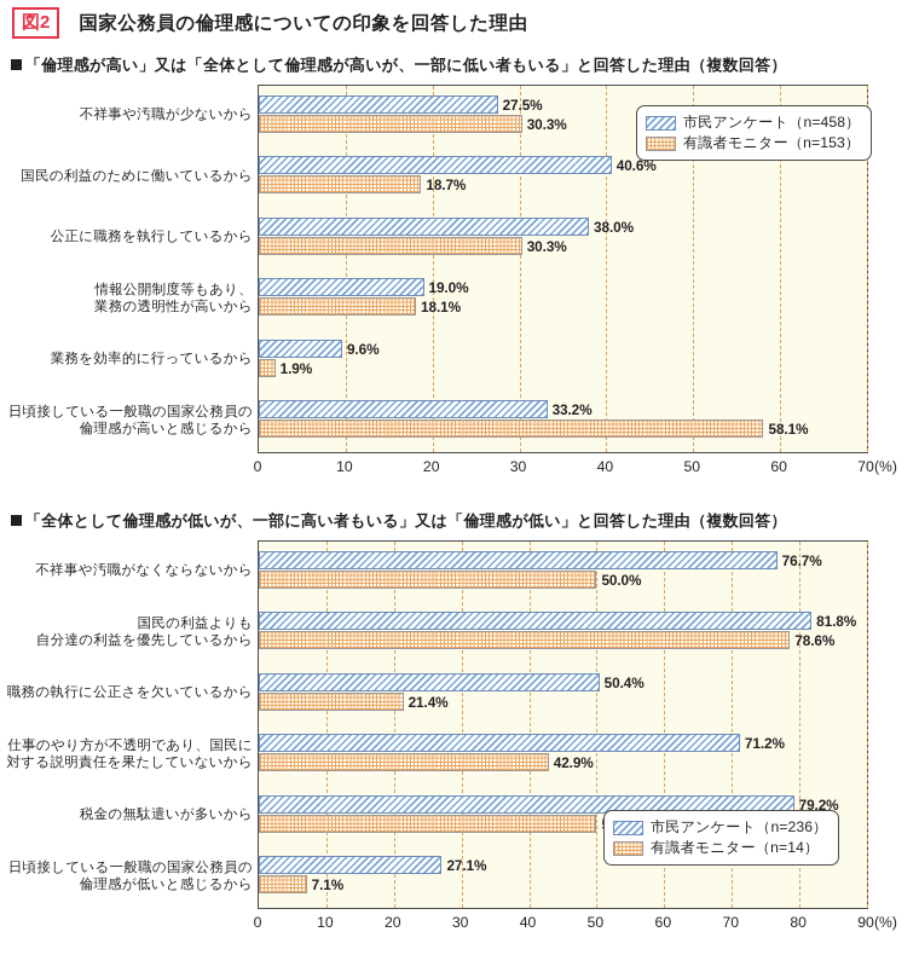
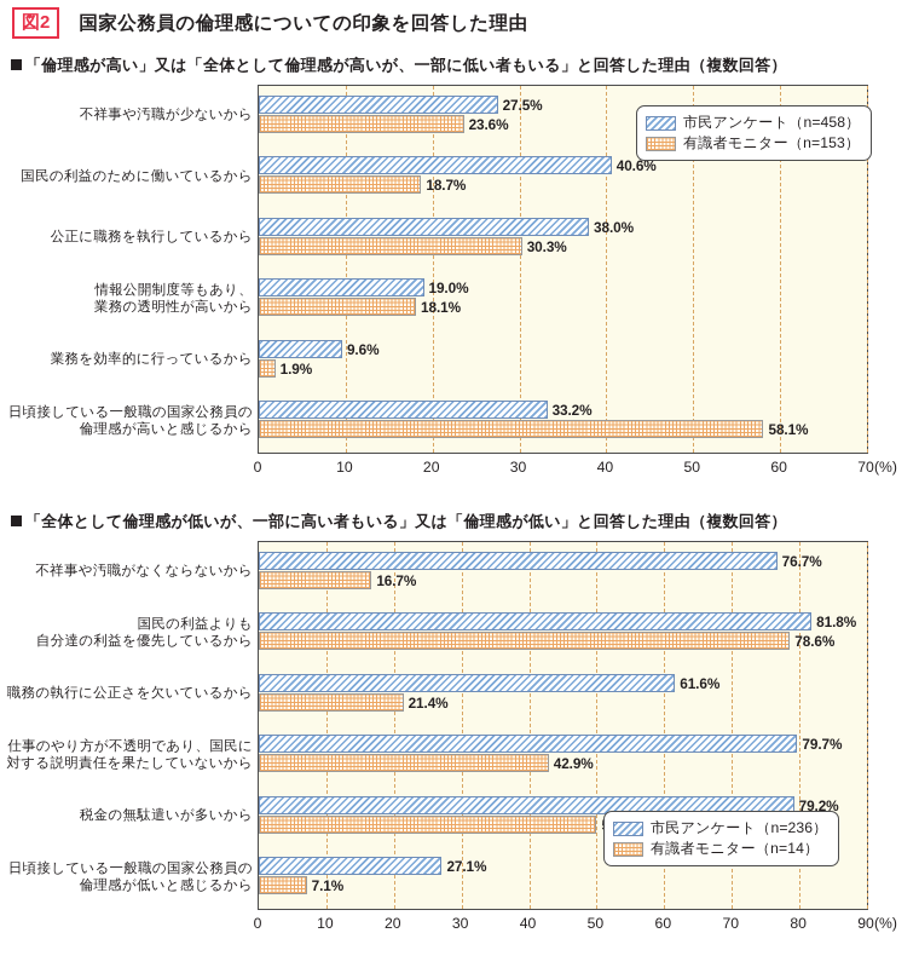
「倫理感が高い」又は「全体として倫理感が高いが、一部に低い者もいる」と回答した理由（複数回答）/有識者モニター（n=153）/不祥事や汚職が少ないから: 30.3% -> 23.6%
「全体として倫理感が低いが、一部に高い者もいる」又は「倫理感が低い」と回答した理由（複数回答）/有識者モニター（n=14）/不祥事や汚職がなくならないから: 50.0% -> 16.7%
「全体として倫理感が低いが、一部に高い者もいる」又は「倫理感が低い」と回答した理由（複数回答）/市民アンケート（n=236）/職務の執行に公正さを欠いているから: 50.4% -> 61.6%
「全体として倫理感が低いが、一部に高い者もいる」又は「倫理感が低い」と回答した理由（複数回答）/市民アンケート（n=236）/仕事のやり方が不透明であり、国民に 対する説明責任を果たしていないから: 71.2% -> 79.7%
